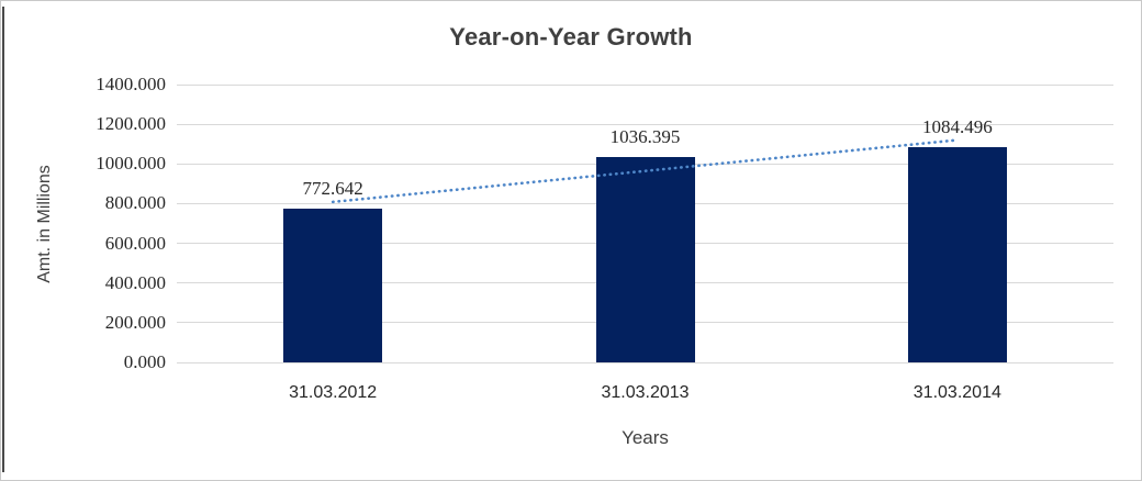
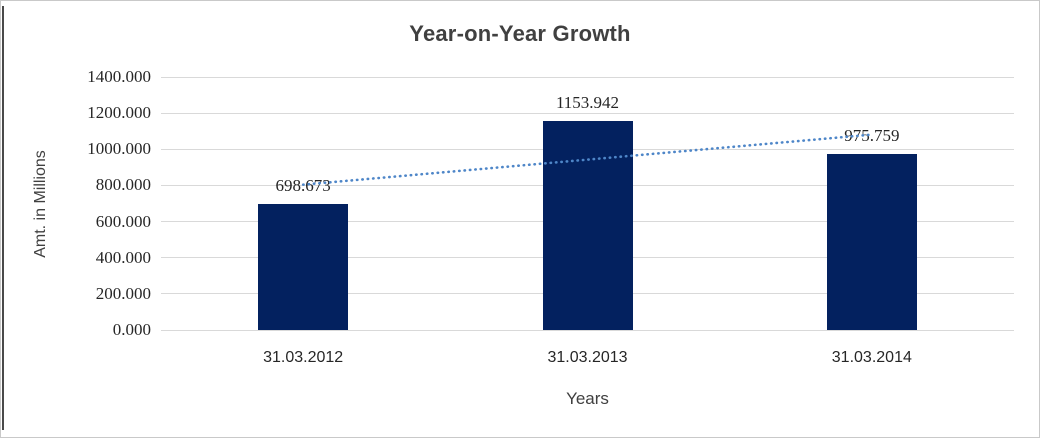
31.03.2012: 772.642 -> 698.673
31.03.2013: 1036.395 -> 1153.942
31.03.2014: 1084.496 -> 975.759
